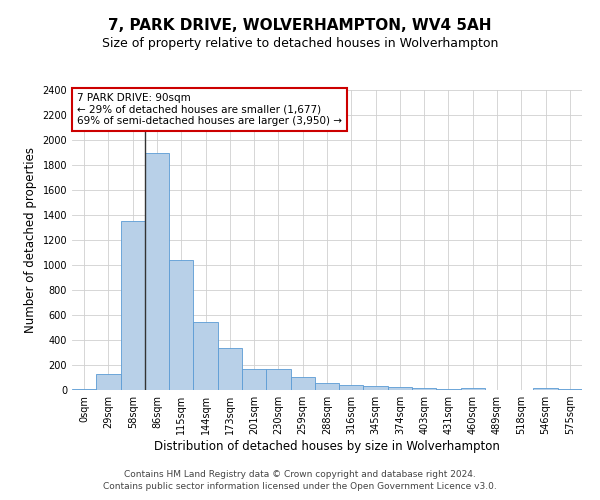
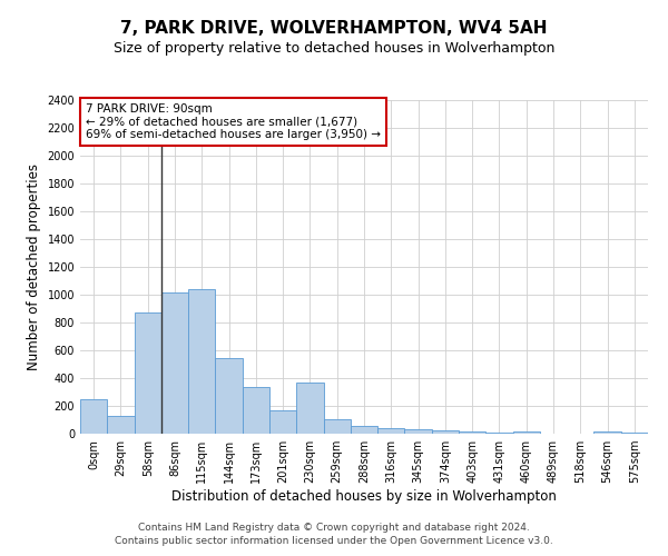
0sqm: 10 -> 250
58sqm: 1350 -> 870
86sqm: 1900 -> 1020
230sqm: 170 -> 370
